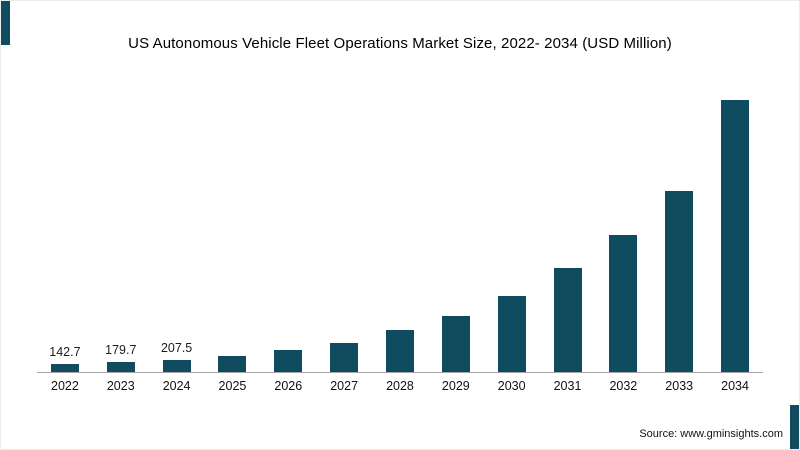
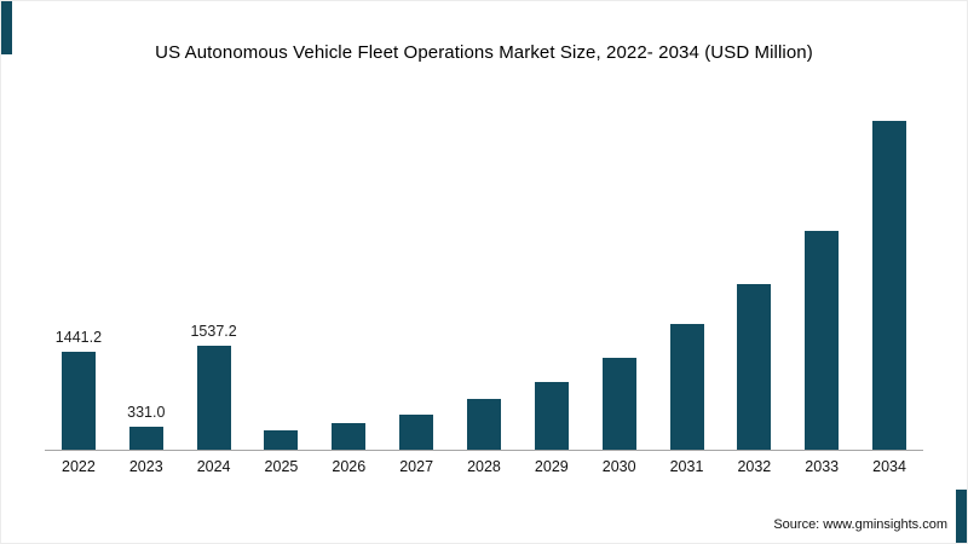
2022: 142.7 -> 1441.2
2023: 179.7 -> 331.0
2024: 207.5 -> 1537.2
